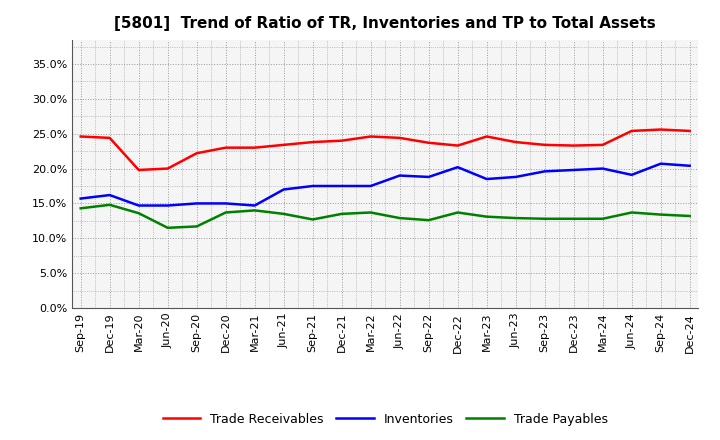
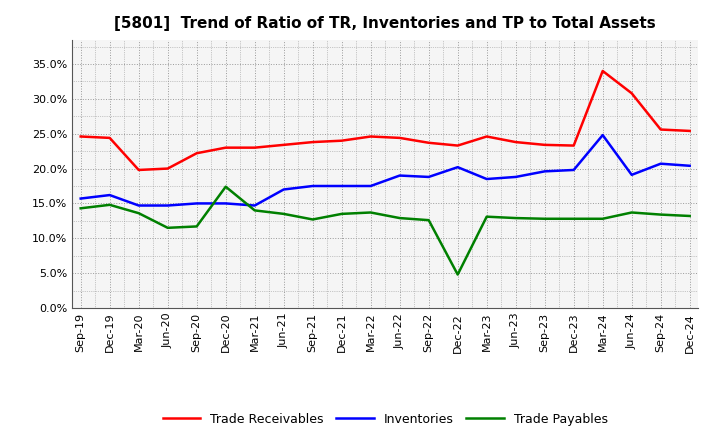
Trade Payables/Dec-20: 13.7% -> 17.4%
Trade Payables/Dec-22: 13.7% -> 4.8%
Trade Receivables/Mar-24: 23.4% -> 34.0%
Inventories/Mar-24: 20.0% -> 24.8%
Trade Receivables/Jun-24: 25.4% -> 30.8%
